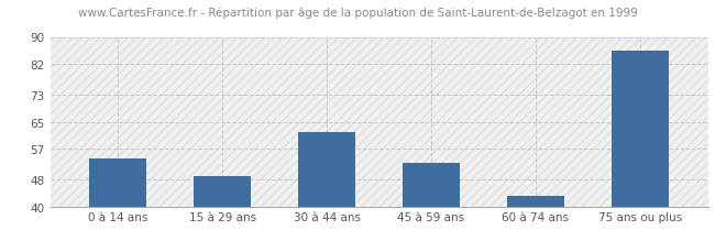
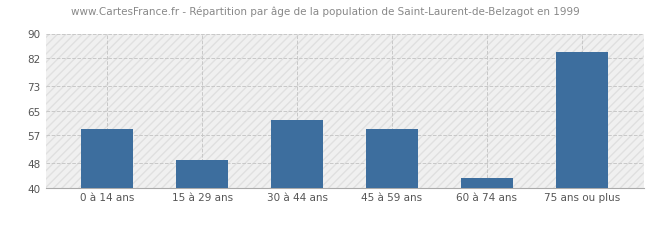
0 à 14 ans: 54 -> 59
45 à 59 ans: 53 -> 59
75 ans ou plus: 86 -> 84
